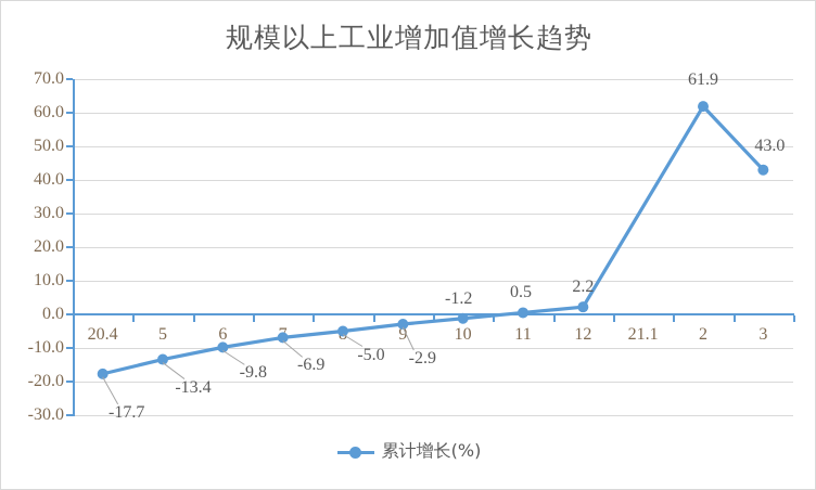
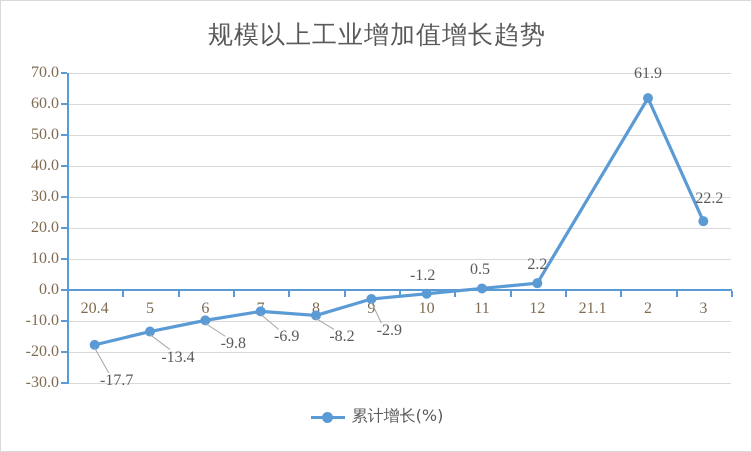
8: -5.0 -> -8.2
3: 43.0 -> 22.2
